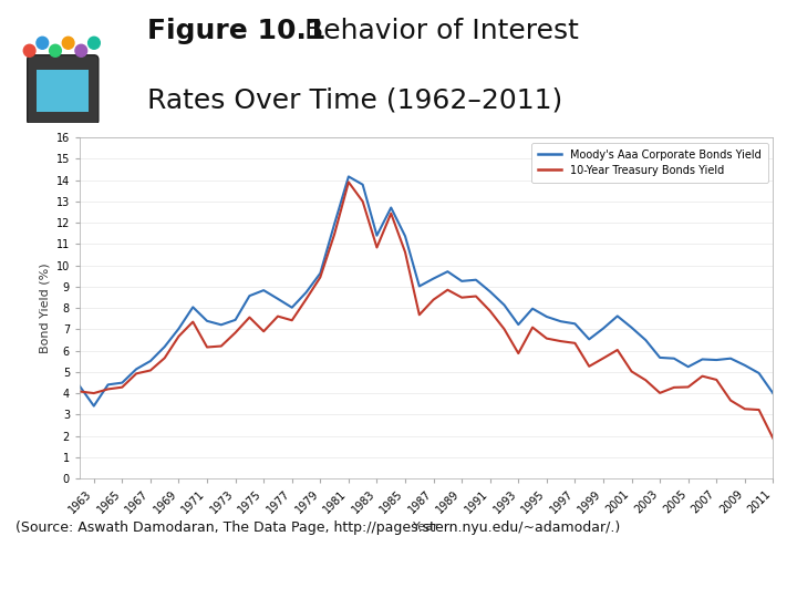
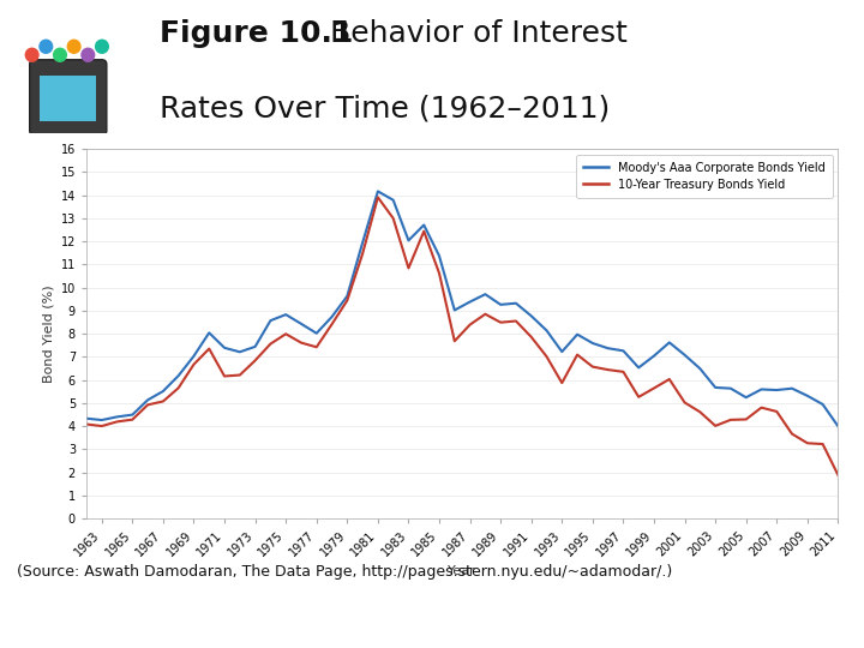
Moody's Aaa Corporate Bonds Yield/1963: 3.4 -> 4.3
10-Year Treasury Bonds Yield/1975: 6.9 -> 8.0
Moody's Aaa Corporate Bonds Yield/1983: 11.4 -> 12.0
